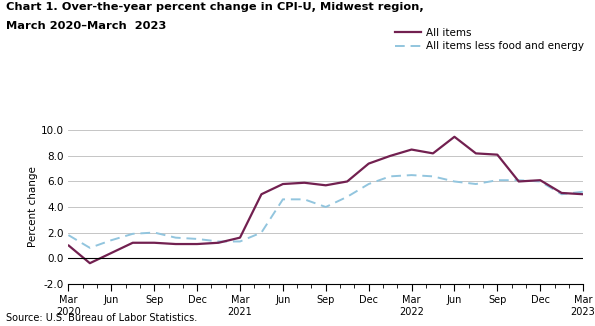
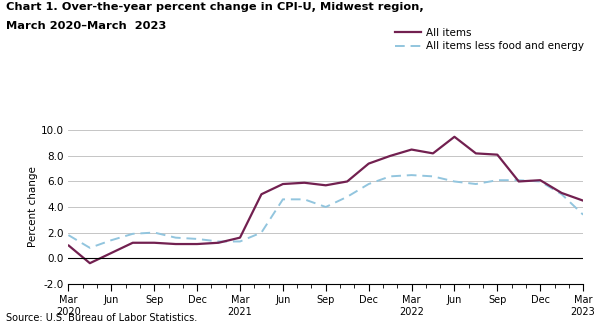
All items/Mar 2023: 5.0 -> 4.5
All items less food and energy/Mar 2023: 5.2 -> 3.4
